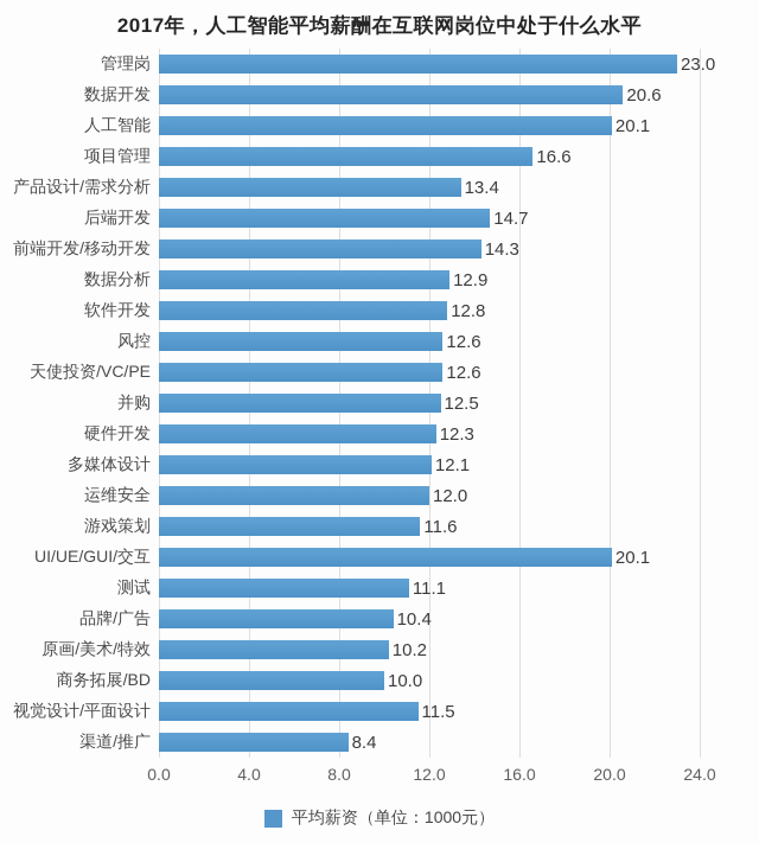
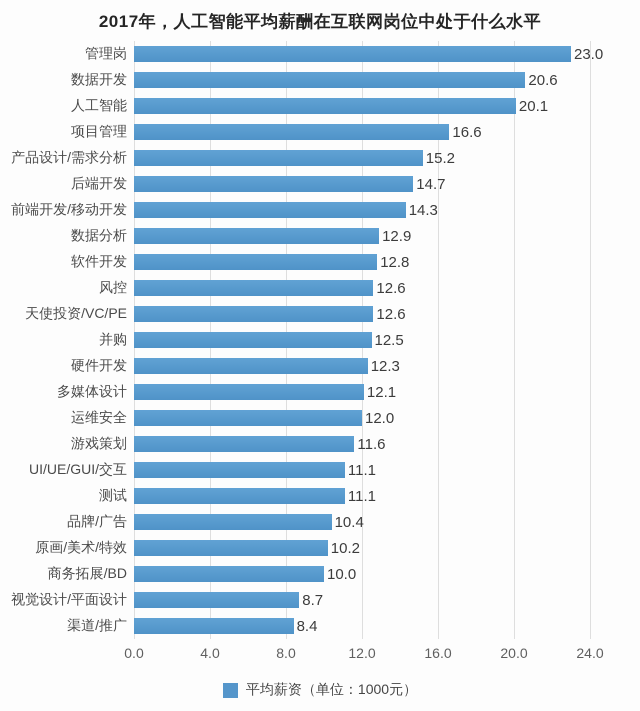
产品设计/需求分析: 13.4 -> 15.2
UI/UE/GUI/交互: 20.1 -> 11.1
视觉设计/平面设计: 11.5 -> 8.7
